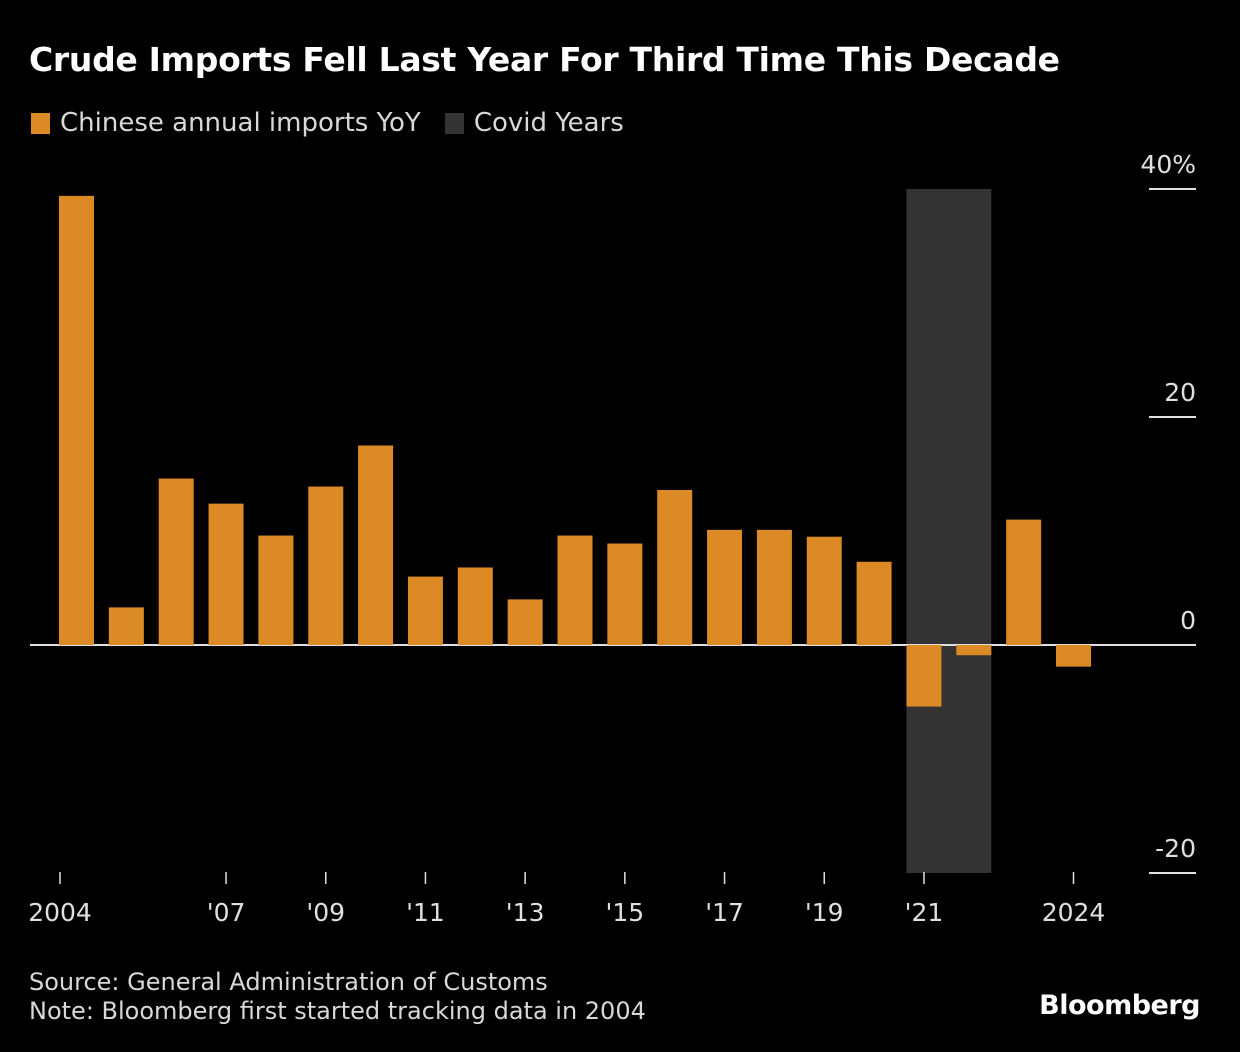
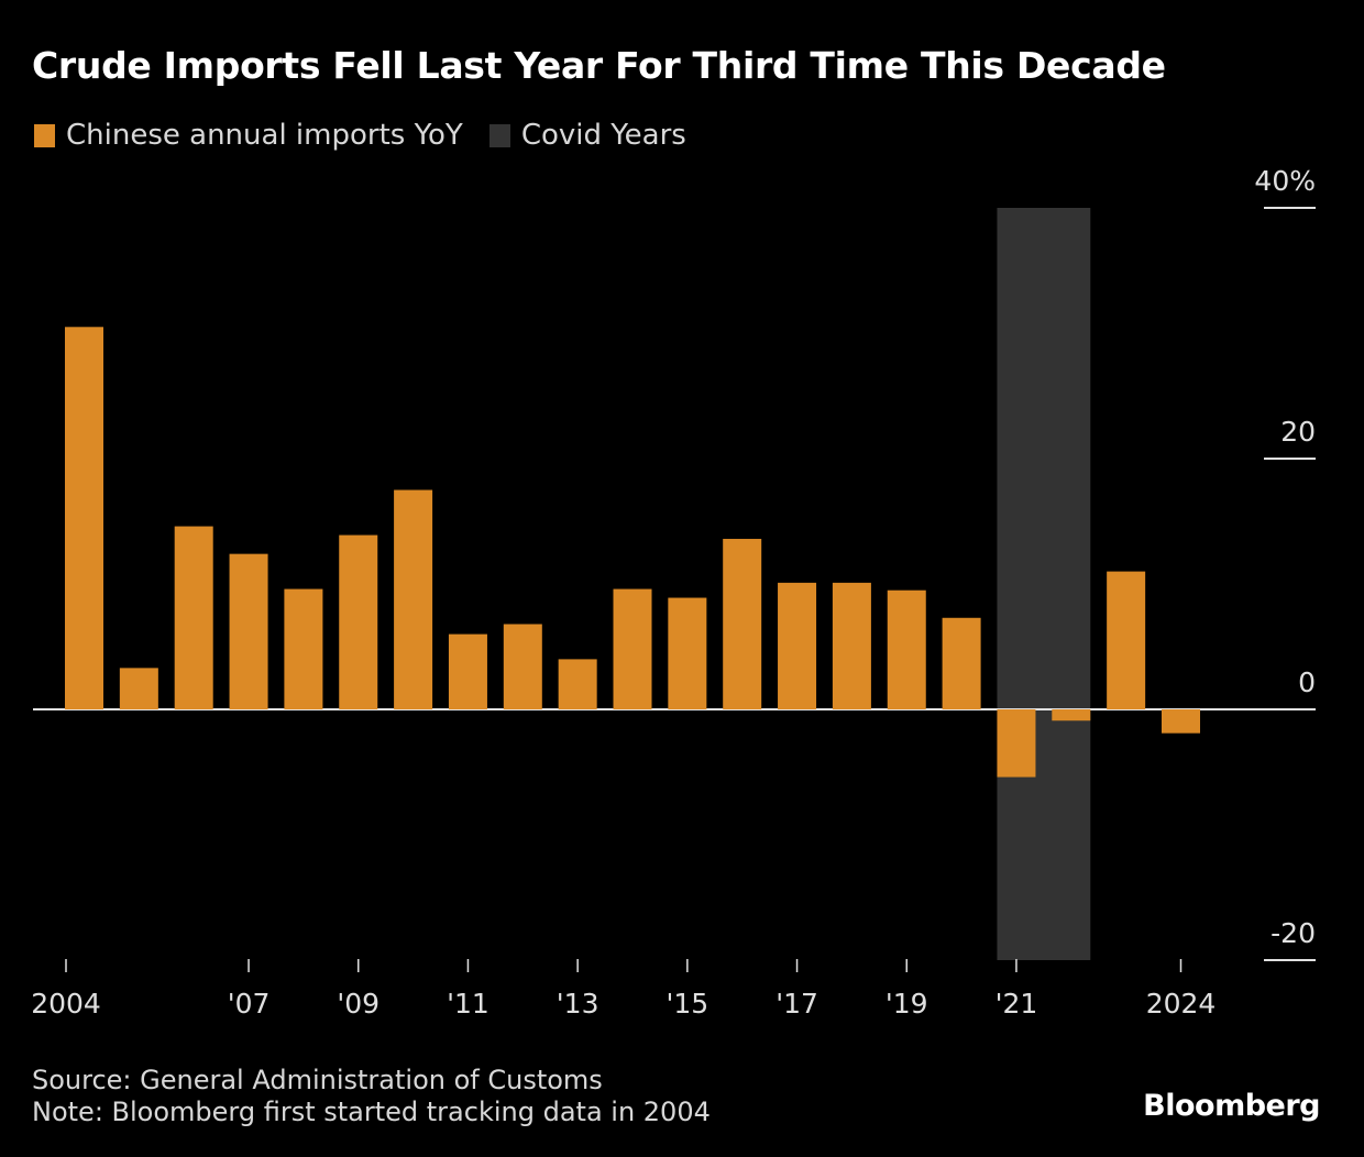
2004: 39.4% -> 30.5%
